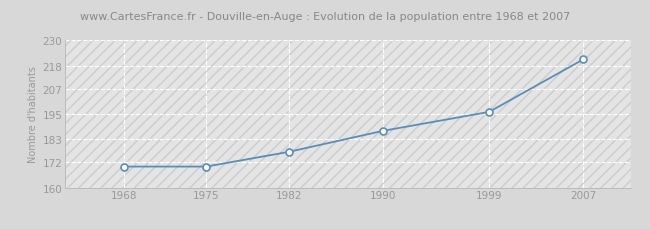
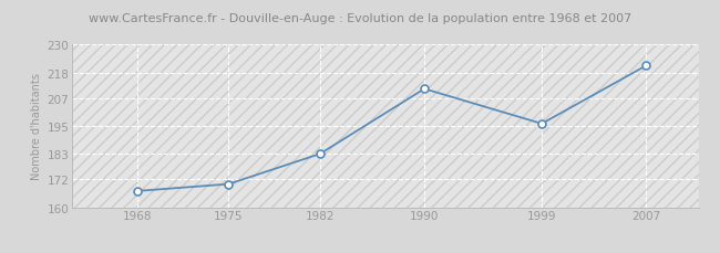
1968: 170 -> 167
1982: 177 -> 183
1990: 187 -> 211
